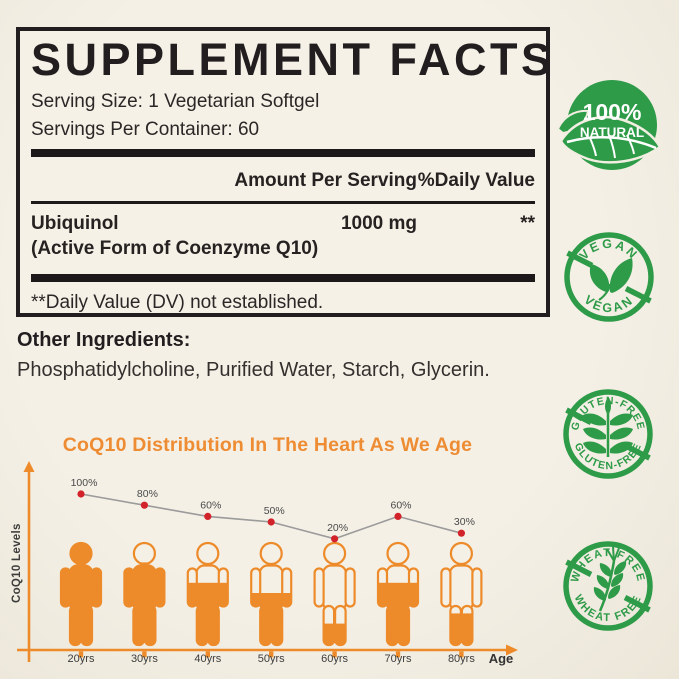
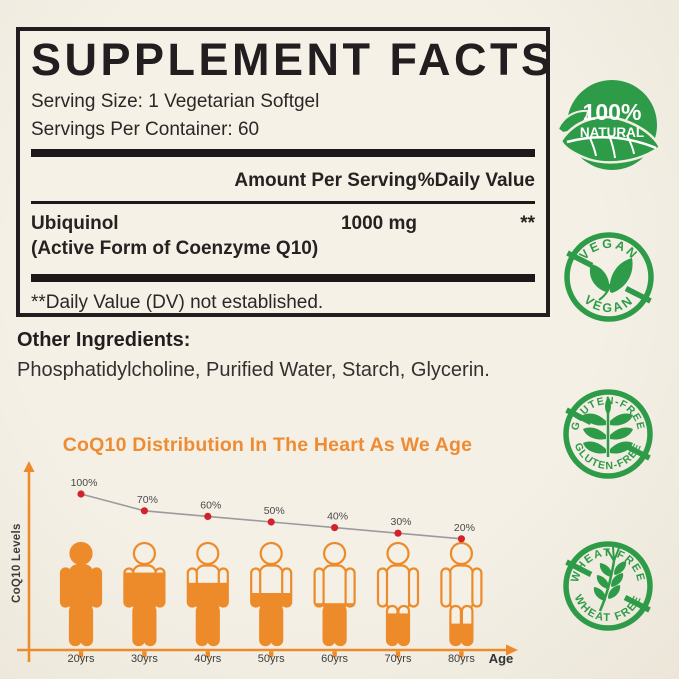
30yrs: 80% -> 70%
60yrs: 20% -> 40%
70yrs: 60% -> 30%
80yrs: 30% -> 20%
